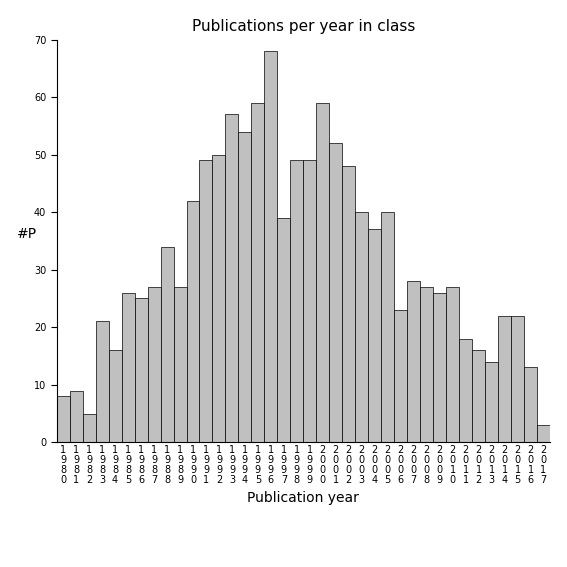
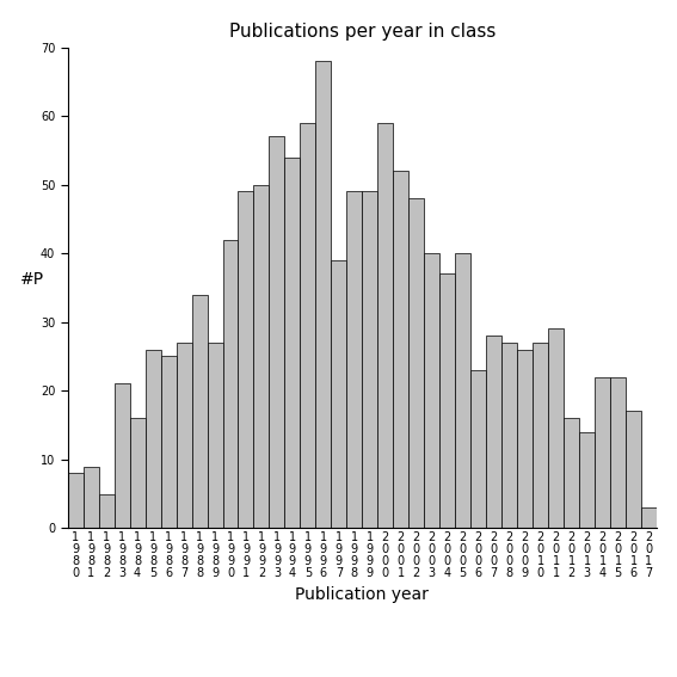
2 0 1 1: 18 -> 29
2 0 1 6: 13 -> 17
